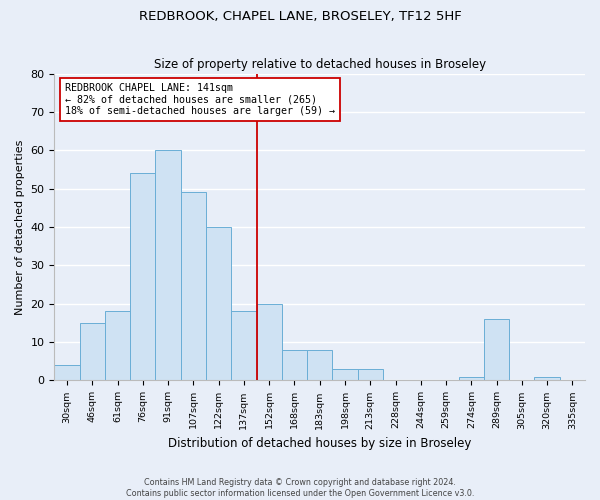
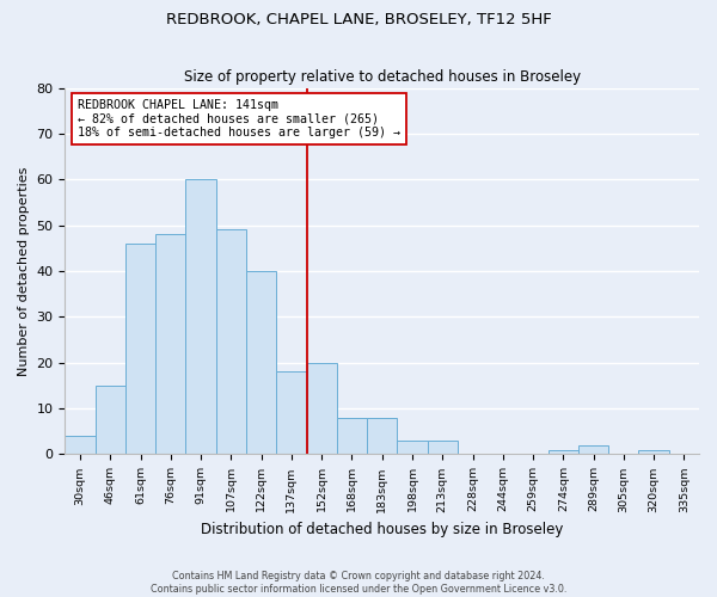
61sqm: 18 -> 46
76sqm: 54 -> 48
289sqm: 16 -> 2
